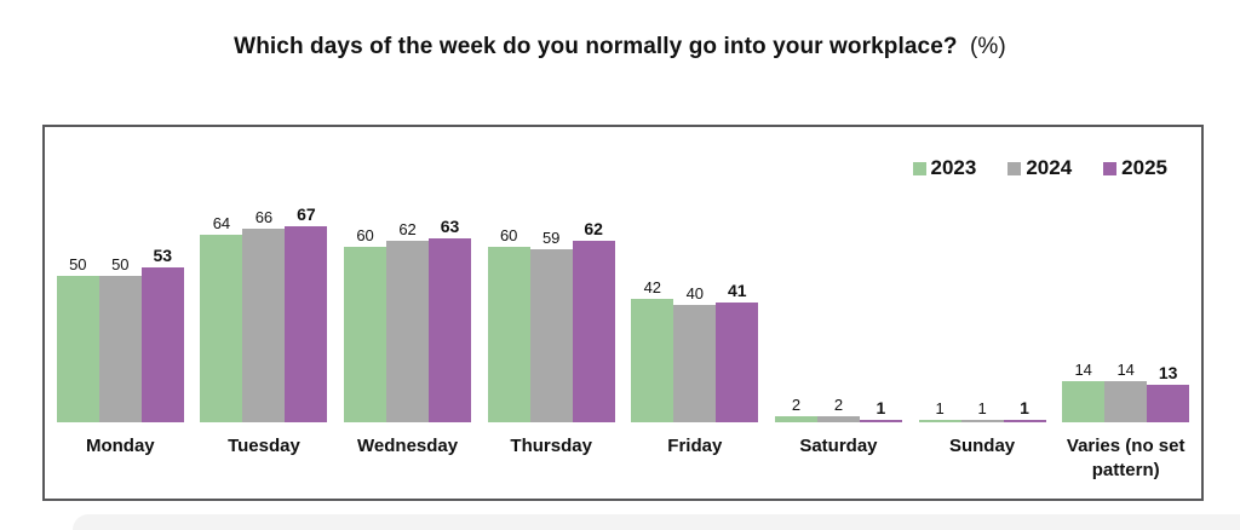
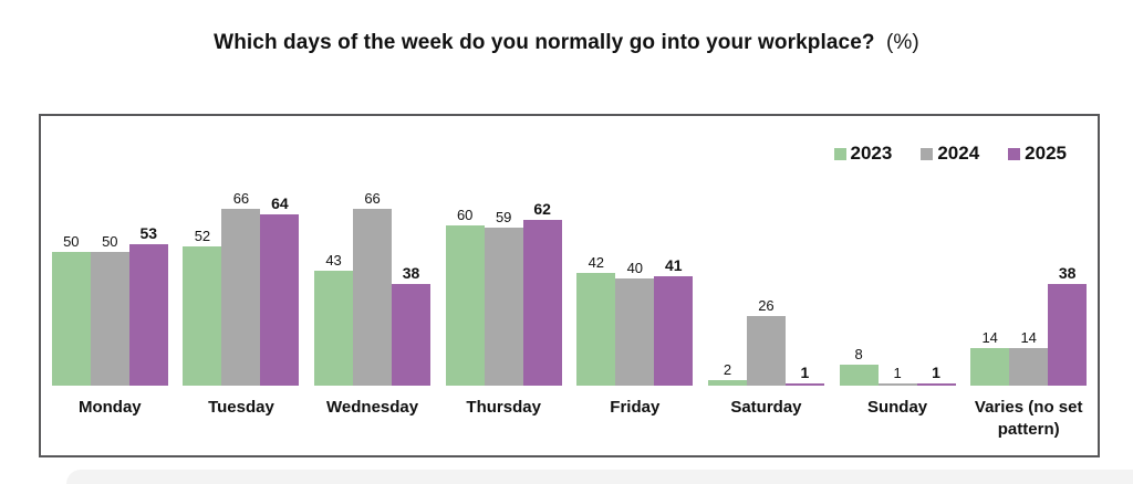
2023/Tuesday: 64 -> 52
2025/Tuesday: 67 -> 64
2023/Wednesday: 60 -> 43
2024/Wednesday: 62 -> 66
2025/Wednesday: 63 -> 38
2024/Saturday: 2 -> 26
2023/Sunday: 1 -> 8
2025/Varies (no set pattern): 13 -> 38
